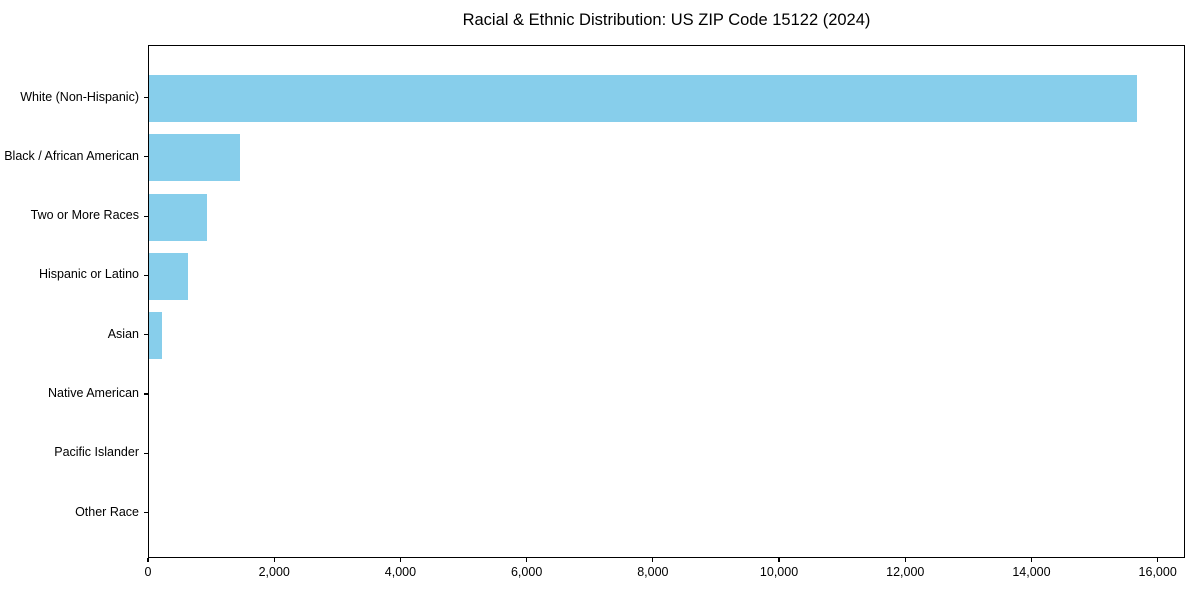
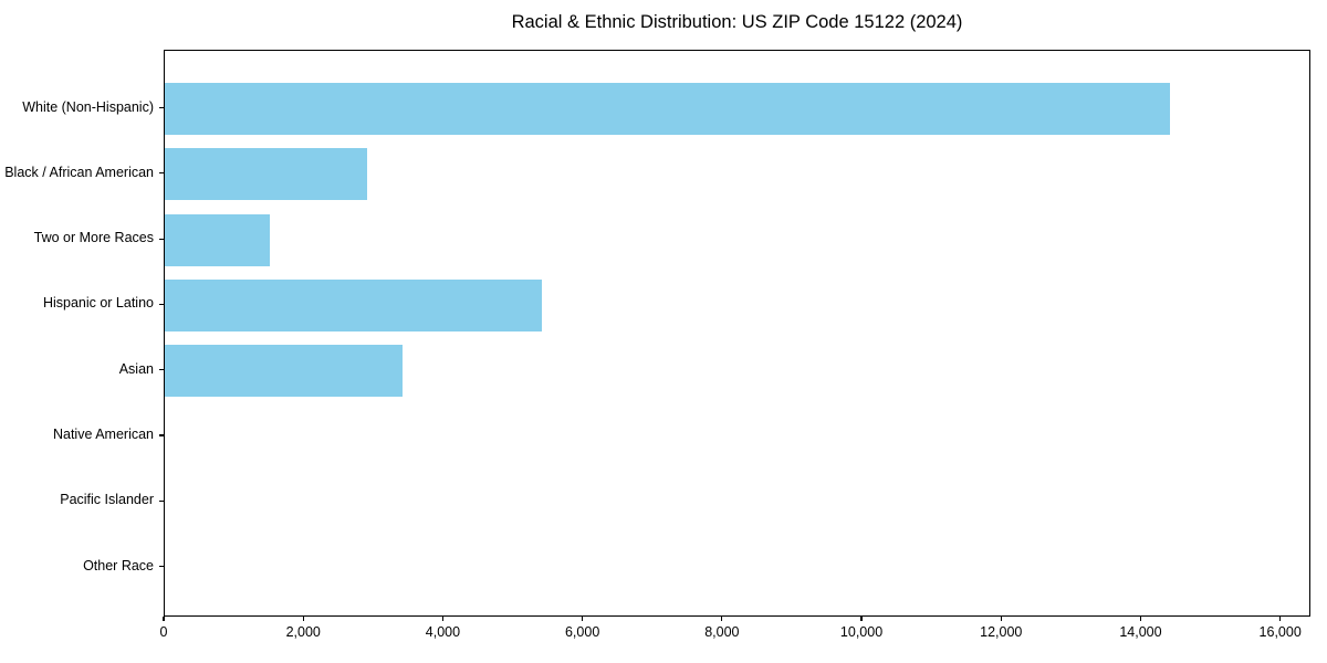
White (Non-Hispanic): 15600 -> 14400
Black / African American: 1400 -> 2900
Two or More Races: 900 -> 1500
Hispanic or Latino: 600 -> 5400
Asian: 200 -> 3400
